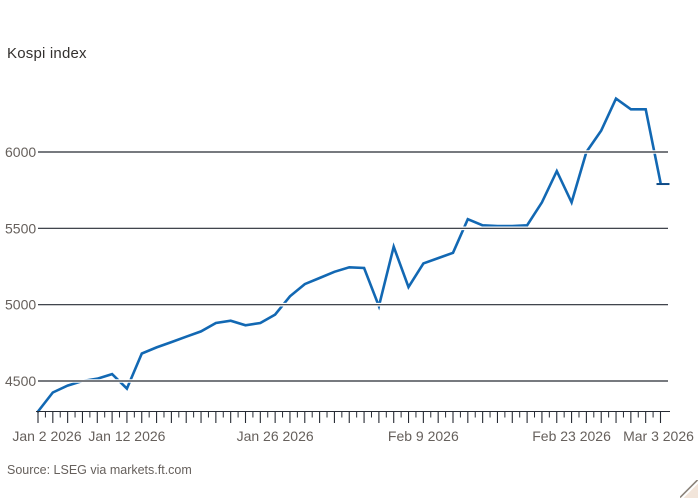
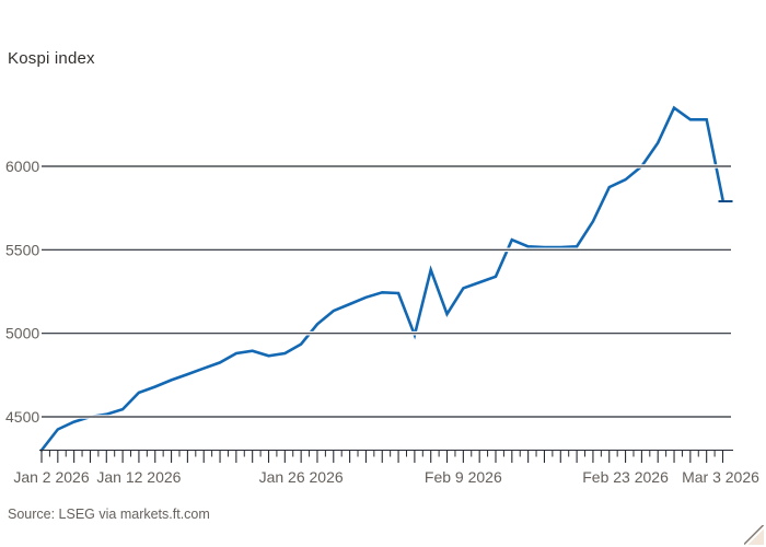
Jan 12 2026: 4450 -> 4640
Feb 23 2026: 5670 -> 5920
